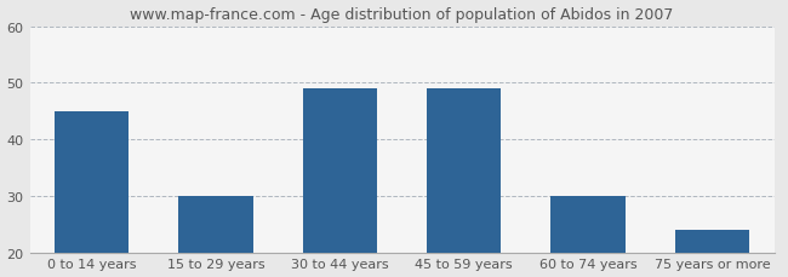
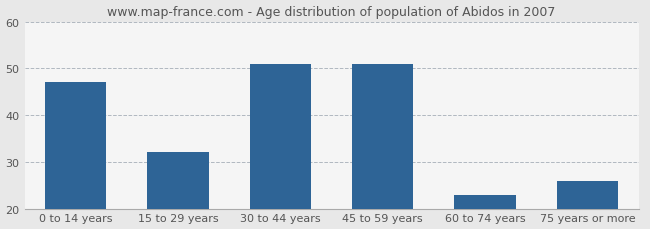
0 to 14 years: 45 -> 47
15 to 29 years: 30 -> 32
30 to 44 years: 49 -> 51
45 to 59 years: 49 -> 51
60 to 74 years: 30 -> 23
75 years or more: 24 -> 26
